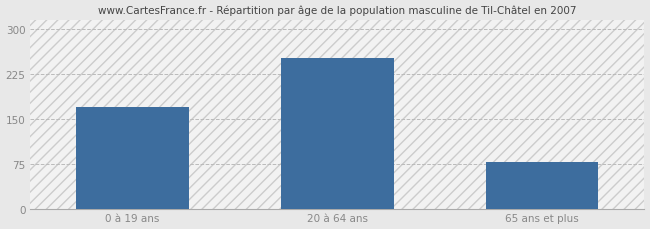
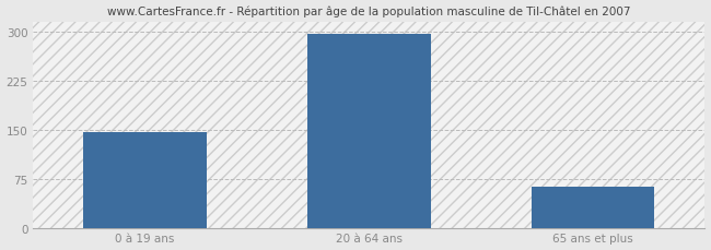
0 à 19 ans: 170 -> 147
20 à 64 ans: 252 -> 296
65 ans et plus: 78 -> 62
